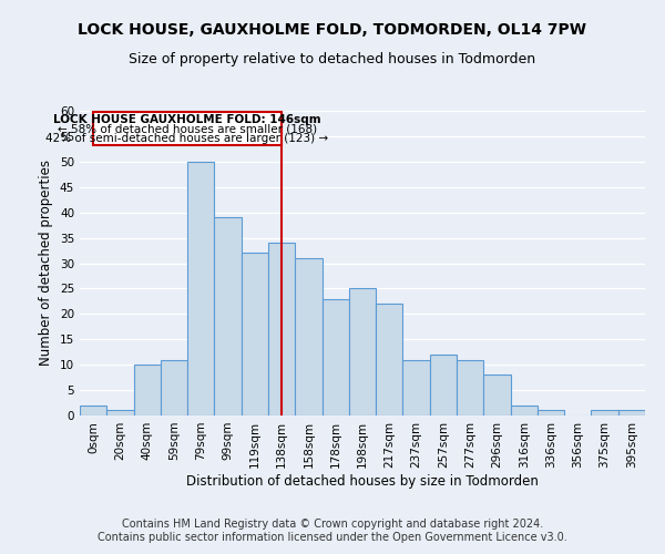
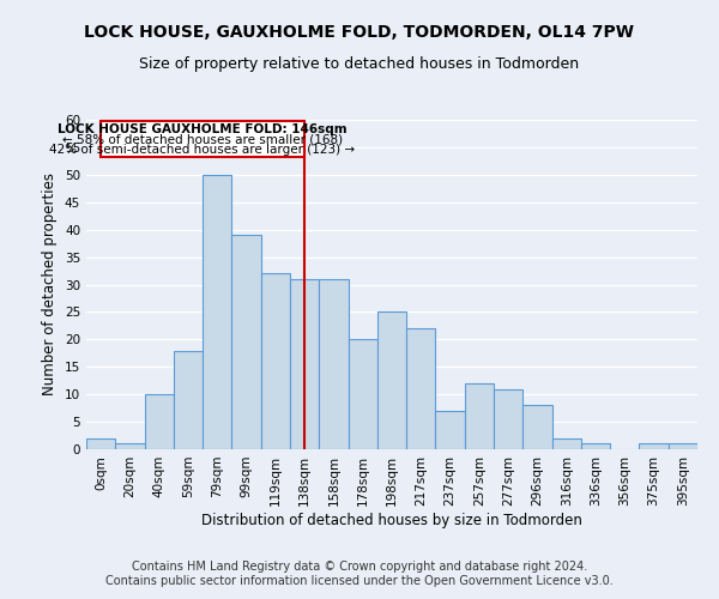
59sqm: 11 -> 18
138sqm: 34 -> 31
178sqm: 23 -> 20
237sqm: 11 -> 7
